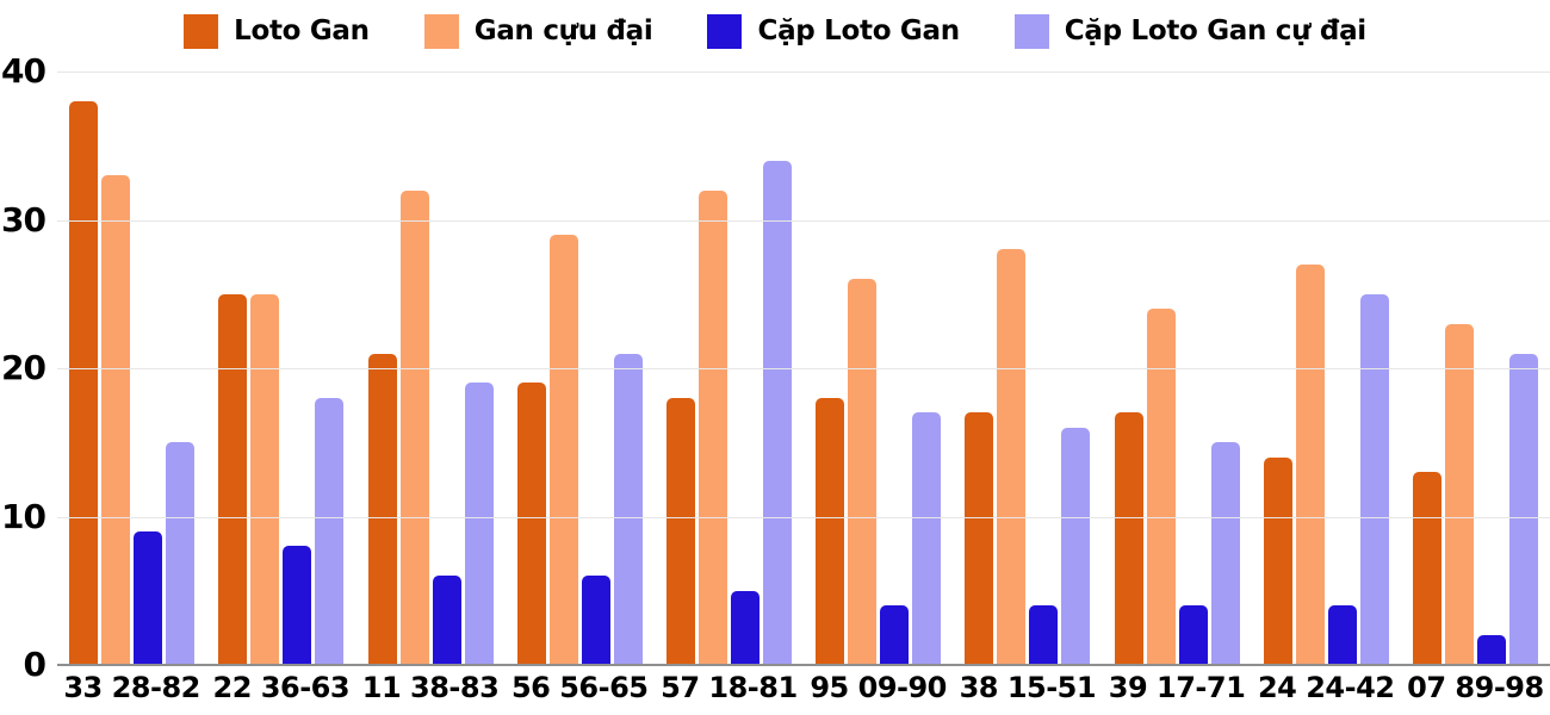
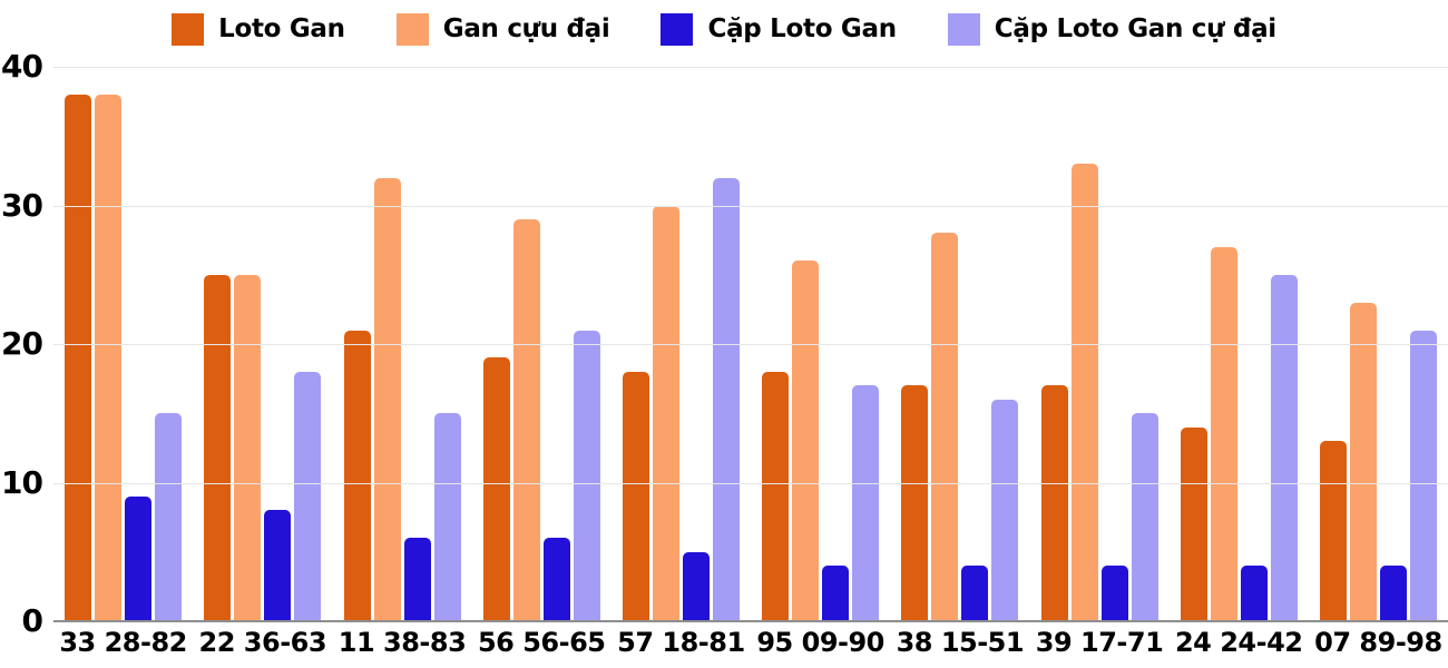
Gan cựu đại/33 28-82: 33 -> 38
Cặp Loto Gan cự đại/11 38-83: 19 -> 15
Gan cựu đại/57 18-81: 32 -> 30
Cặp Loto Gan cự đại/57 18-81: 34 -> 32
Gan cựu đại/39 17-71: 24 -> 33
Cặp Loto Gan/07 89-98: 2 -> 4
